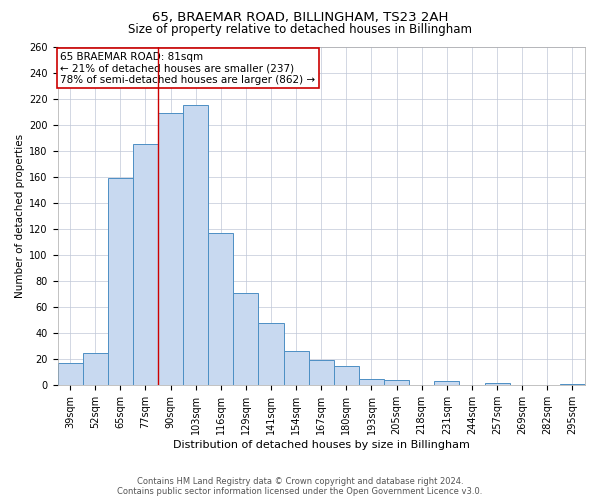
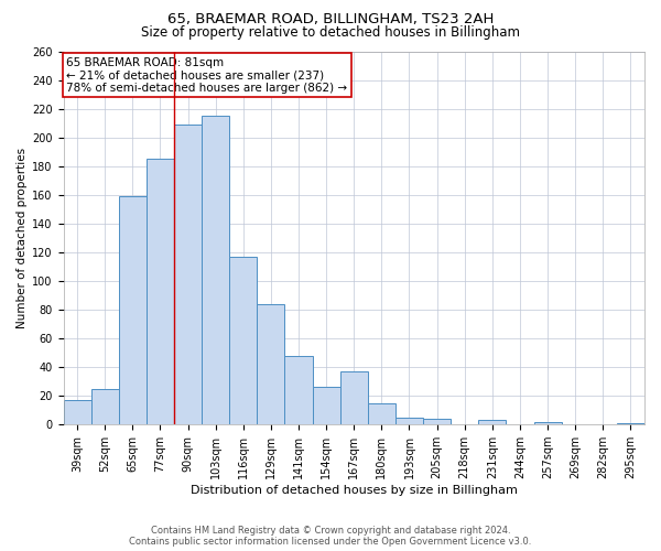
129sqm: 71 -> 84
167sqm: 19 -> 37
